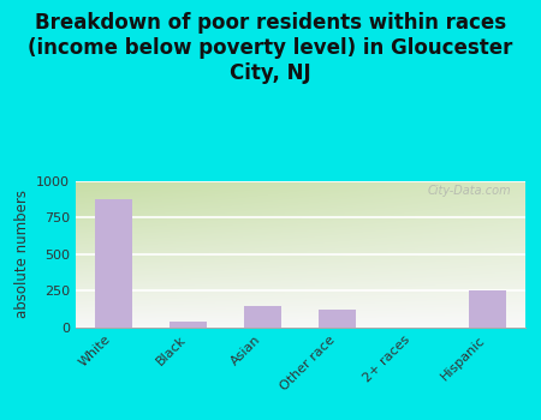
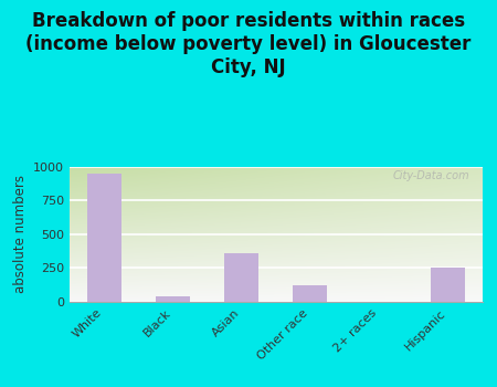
White: 870 -> 950
Asian: 150 -> 360
